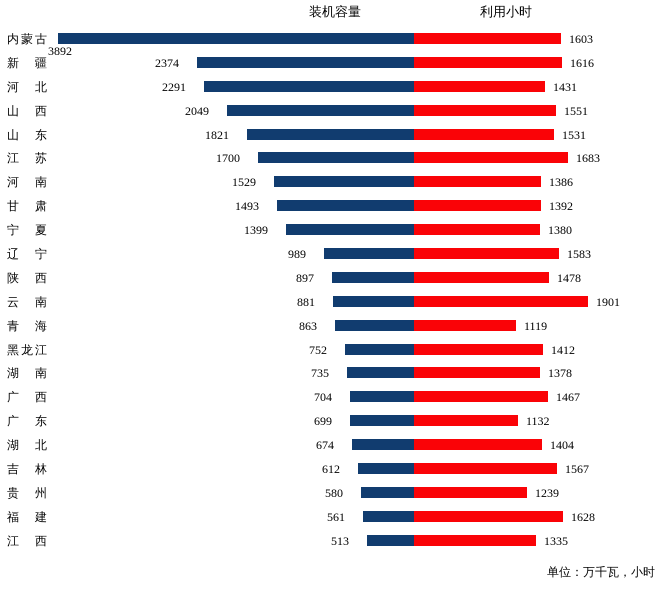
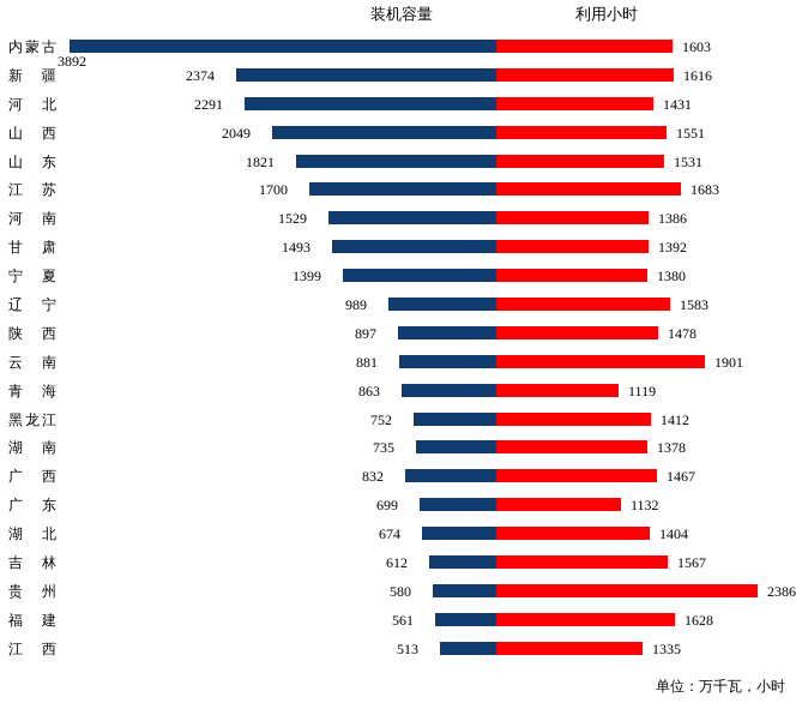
装机容量/广西: 704 -> 832
利用小时/贵州: 1239 -> 2386
